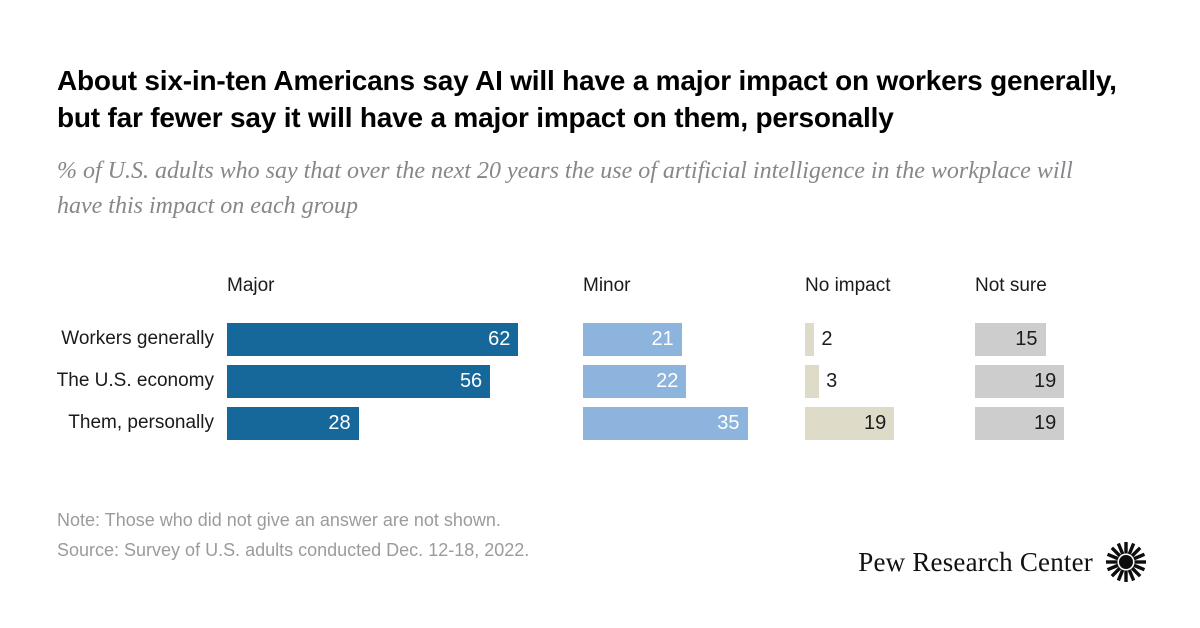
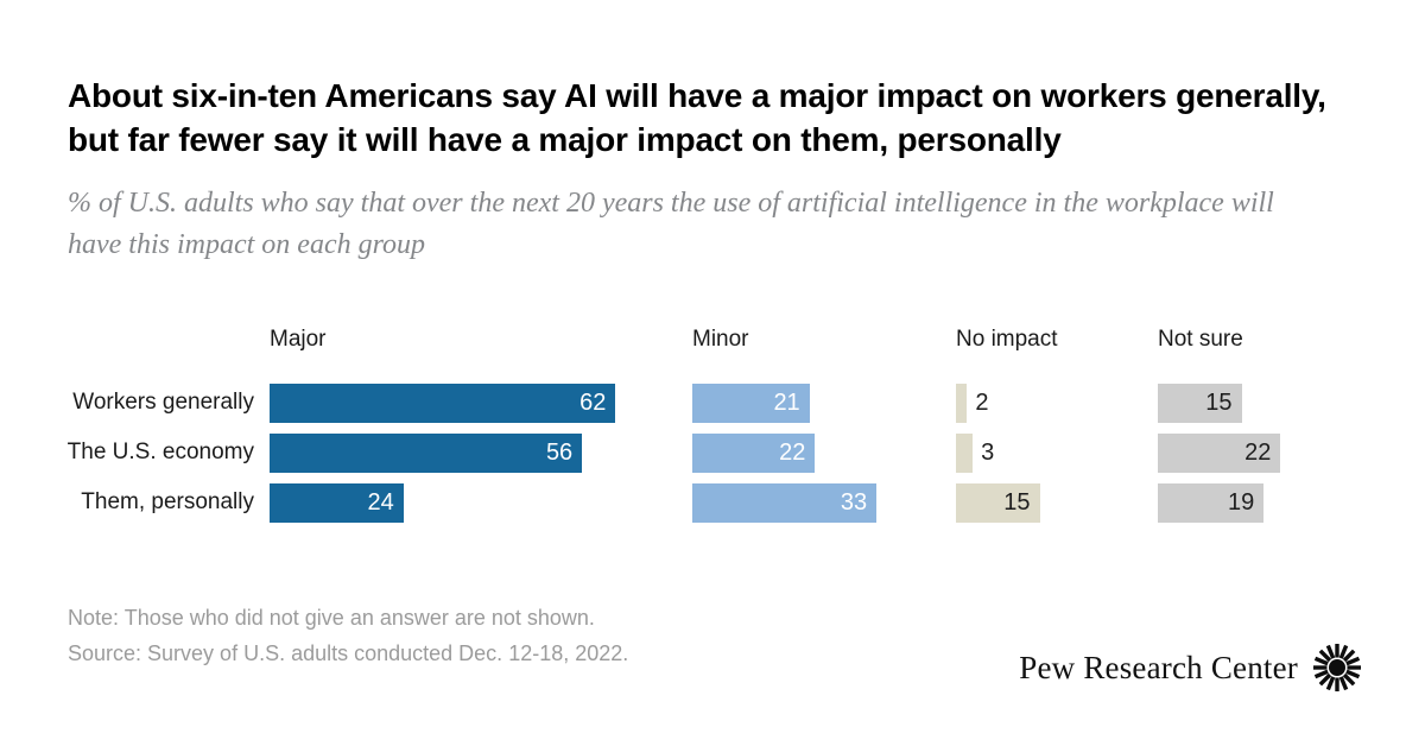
Not sure/The U.S. economy: 19 -> 22
Major/Them, personally: 28 -> 24
Minor/Them, personally: 35 -> 33
No impact/Them, personally: 19 -> 15
